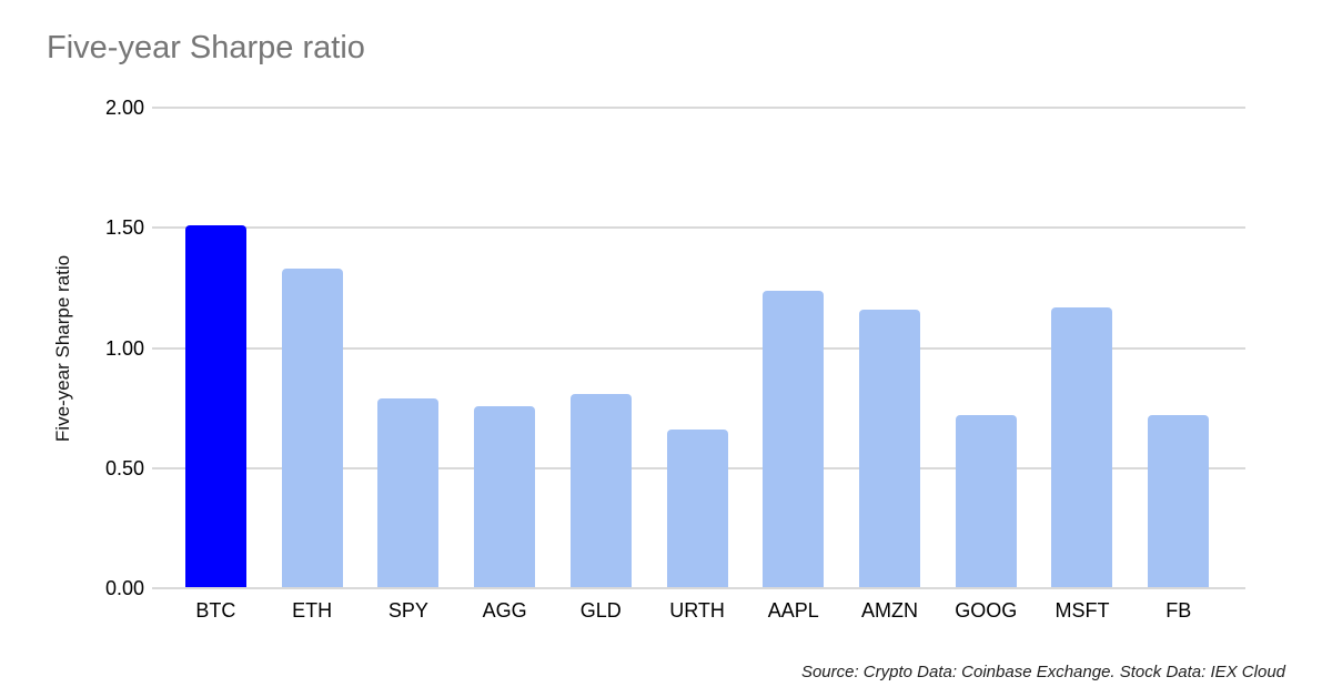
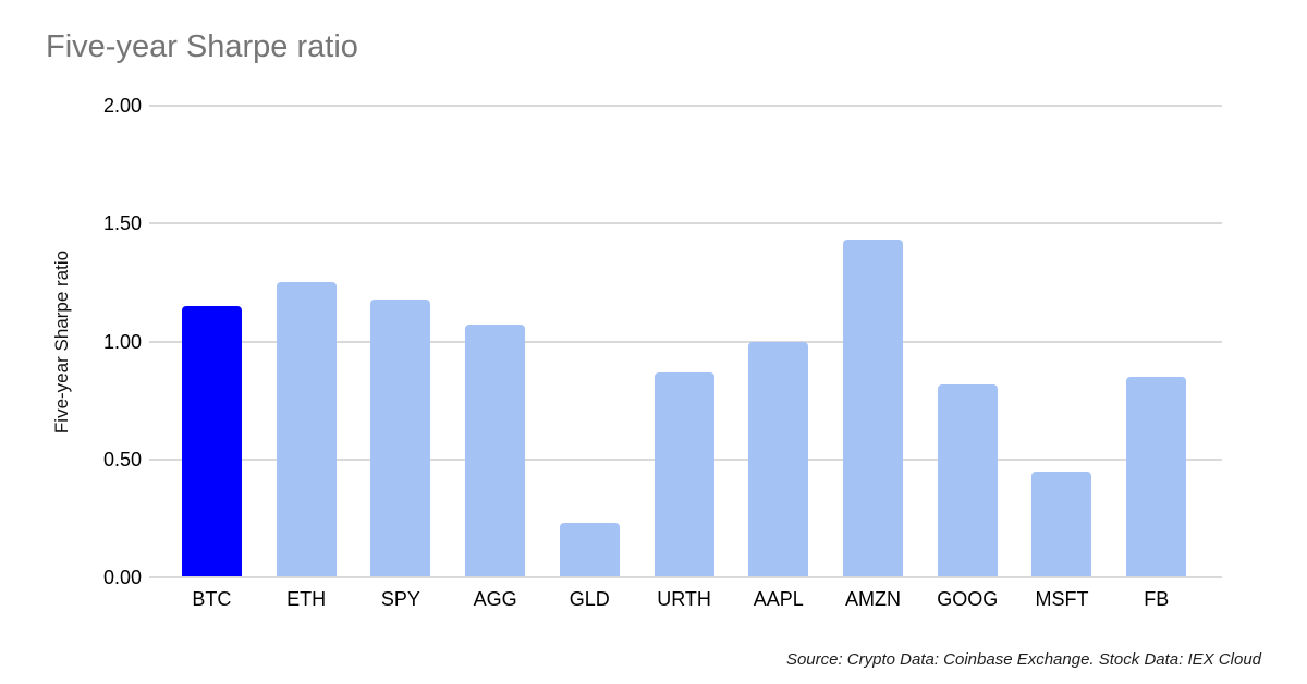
BTC: 1.51 -> 1.15
ETH: 1.33 -> 1.25
SPY: 0.79 -> 1.18
AGG: 0.76 -> 1.07
GLD: 0.81 -> 0.23
URTH: 0.66 -> 0.87
AAPL: 1.24 -> 1.00
AMZN: 1.16 -> 1.43
GOOG: 0.72 -> 0.82
MSFT: 1.17 -> 0.45
FB: 0.72 -> 0.85
